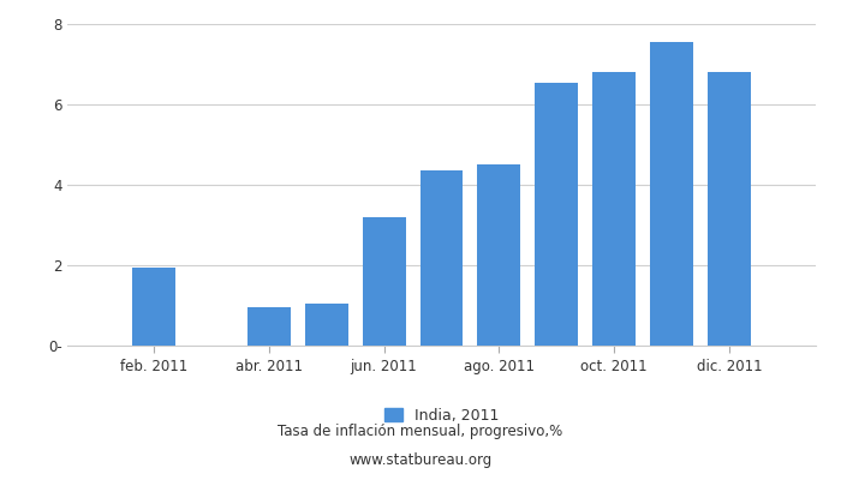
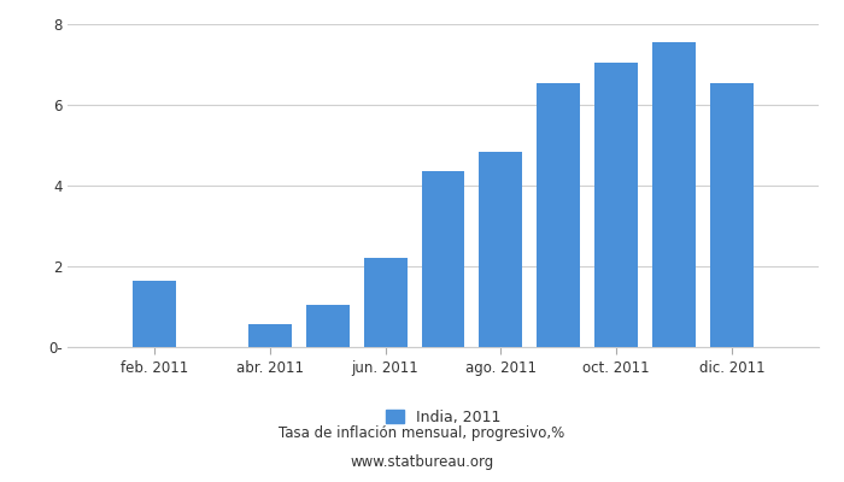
feb. 2011: 1.95 -> 1.65
abr. 2011: 0.95 -> 0.58
jun. 2011: 3.20 -> 2.20
ago. 2011: 4.50 -> 4.85
oct. 2011: 6.80 -> 7.05
dic. 2011: 6.80 -> 6.55
